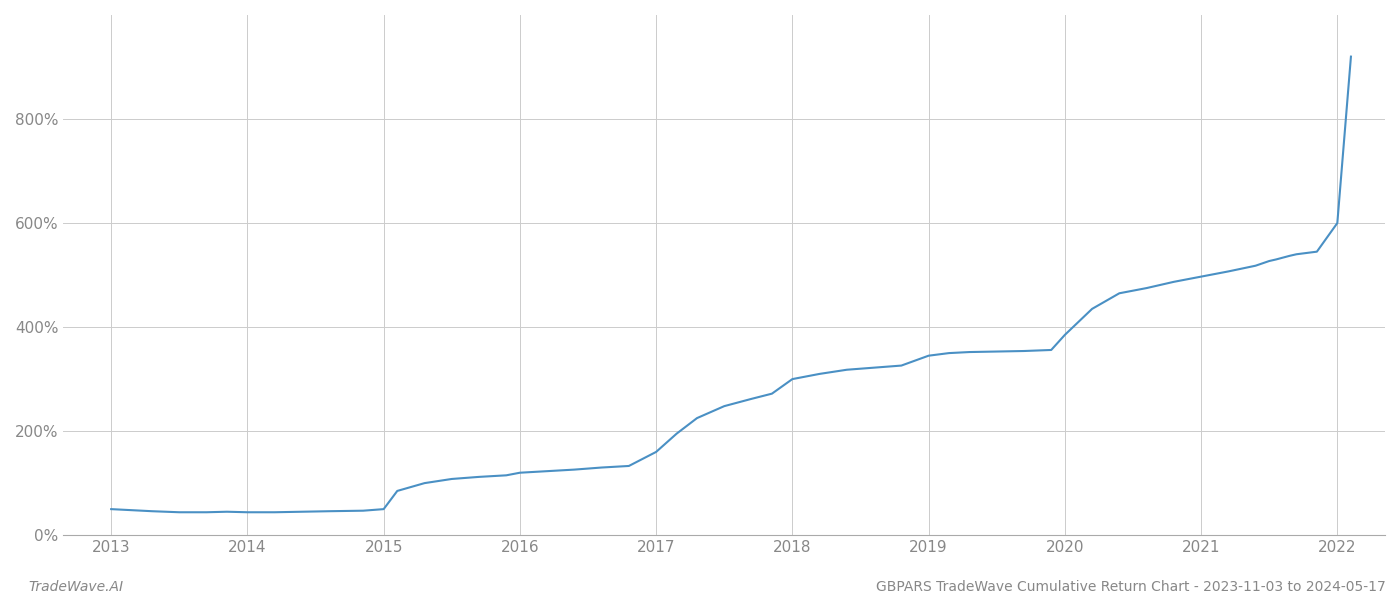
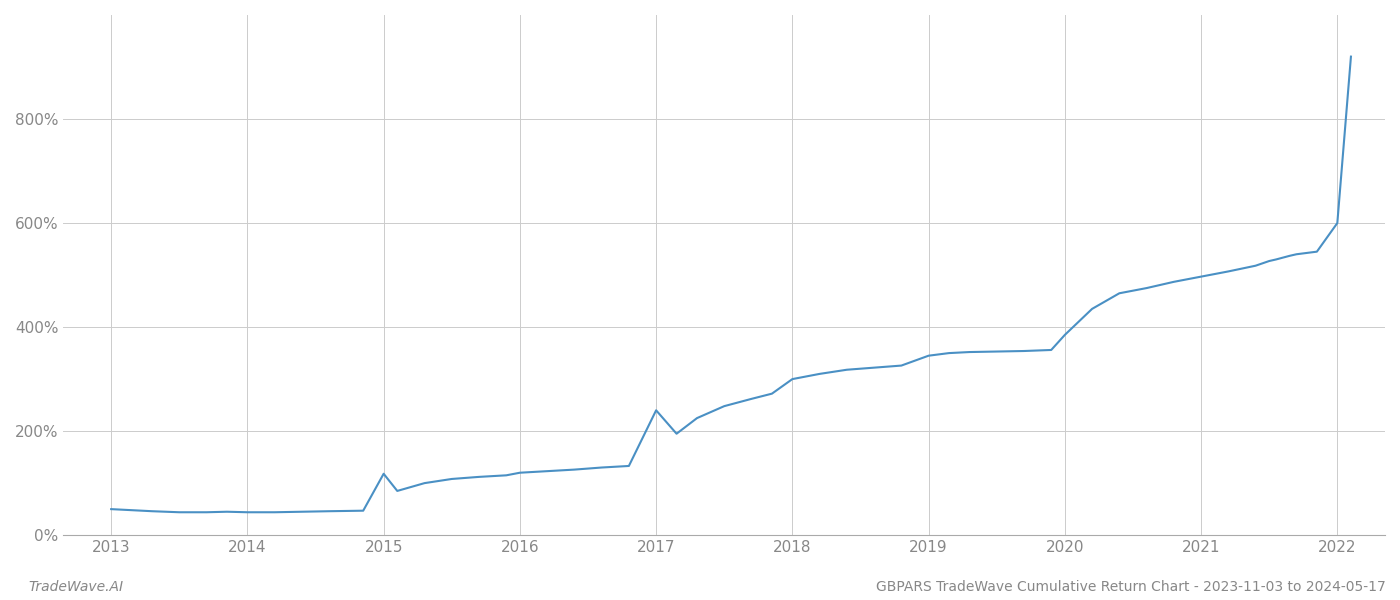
2015: 50% -> 118%
2017: 160% -> 240%
